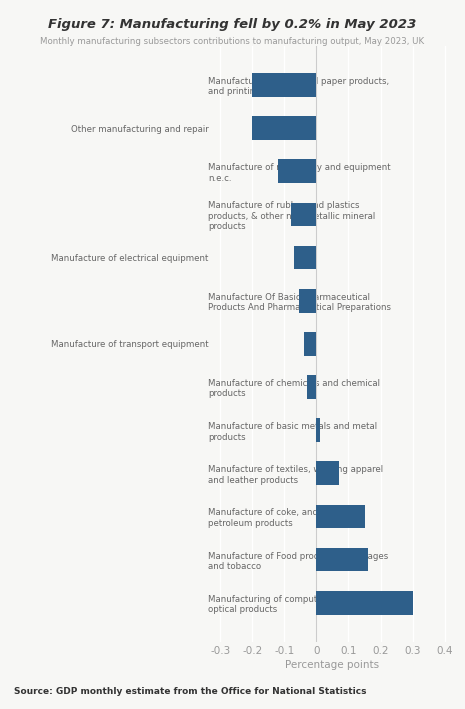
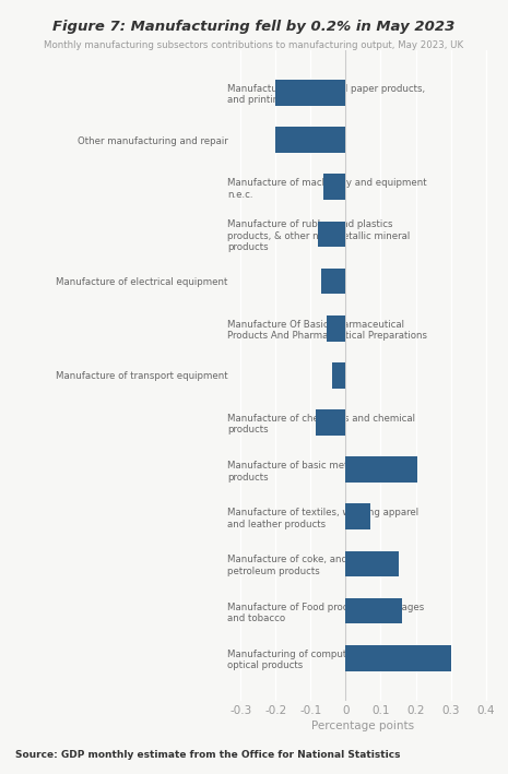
Manufacture of machinery and equipment n.e.c.: -0.120 -> -0.065
Manufacture of chemicals and chemical products: -0.030 -> -0.085
Manufacture of basic metals and metal products: 0.010 -> 0.205
